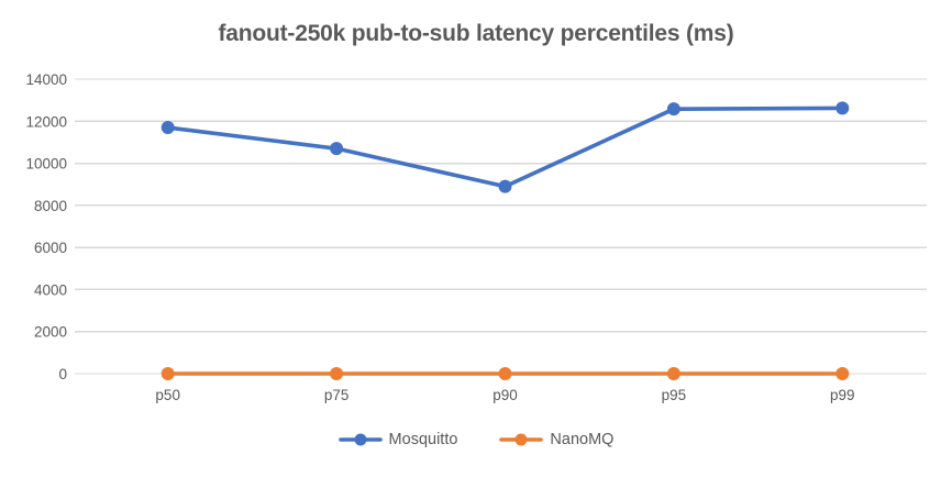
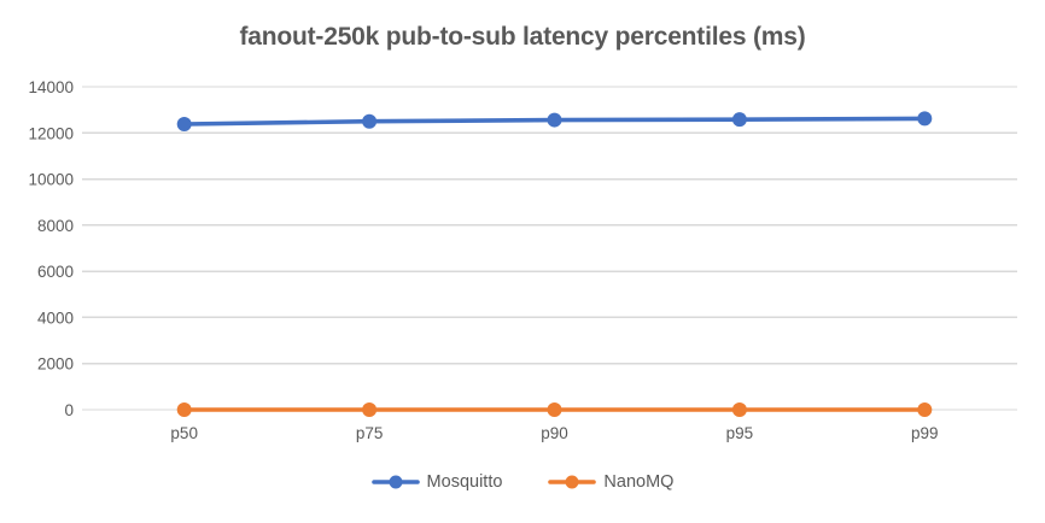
Mosquitto/p50: 11700 -> 12400
Mosquitto/p75: 10700 -> 12500
Mosquitto/p90: 8900 -> 12600
